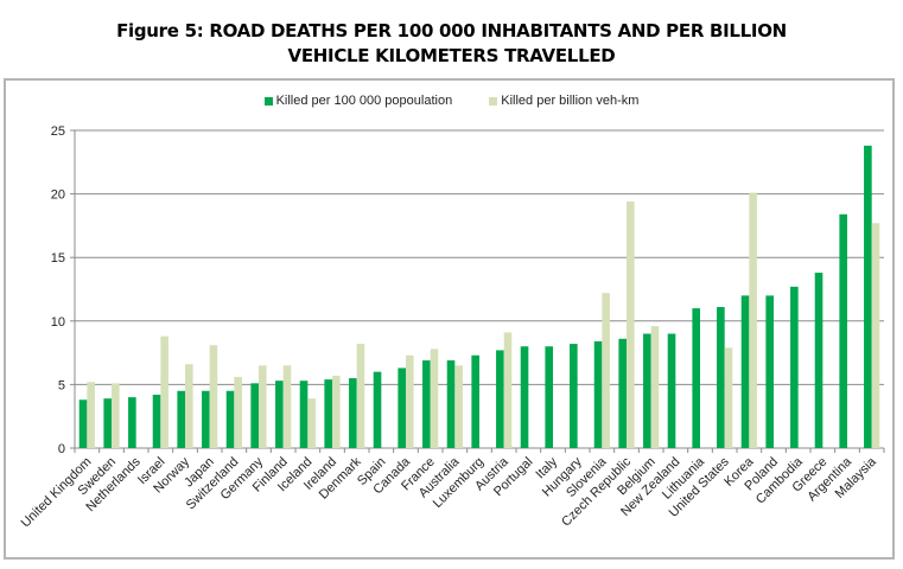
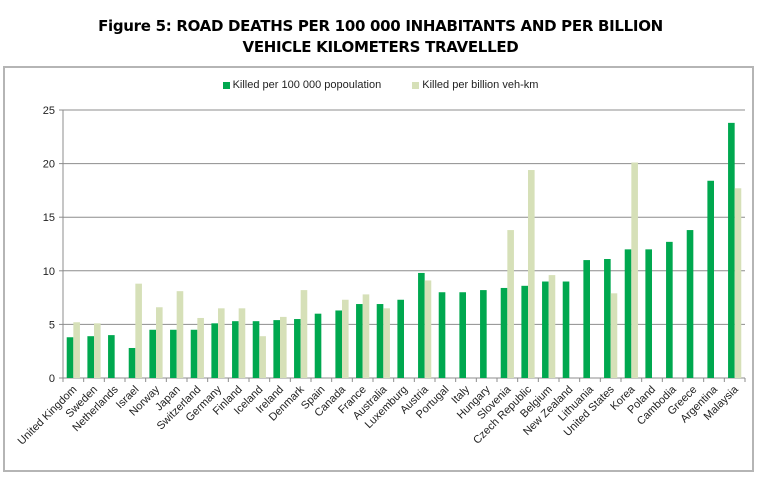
Killed per 100 000 popoulation/Israel: 4.2 -> 2.8
Killed per 100 000 popoulation/Austria: 7.7 -> 9.8
Killed per billion veh-km/Slovenia: 12.2 -> 13.8
